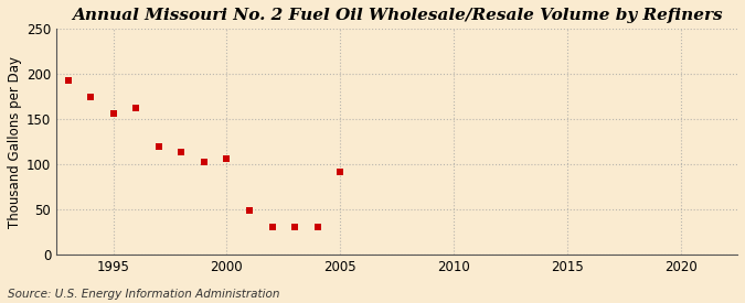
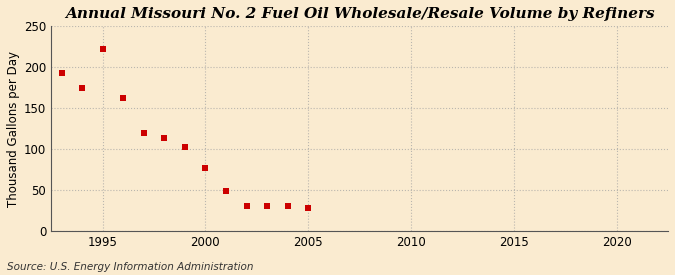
1995: 156 -> 222
2000: 106 -> 77
2005: 92 -> 28
